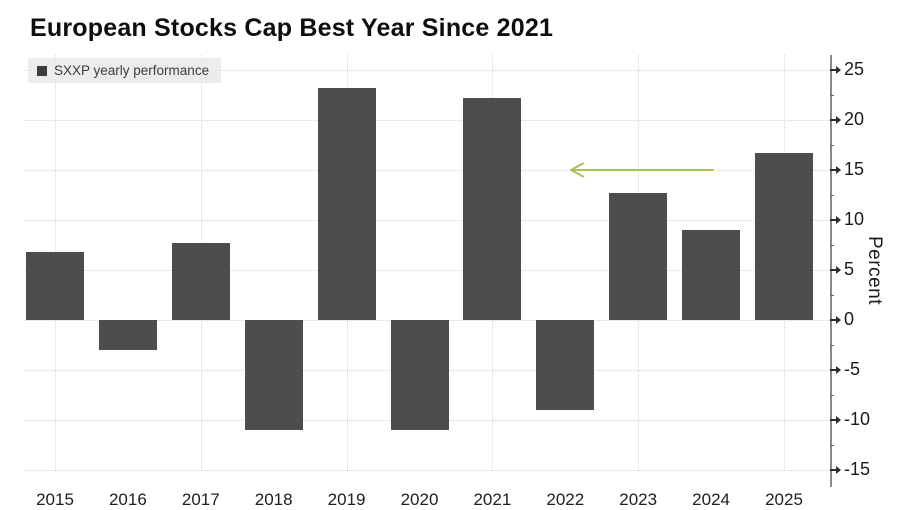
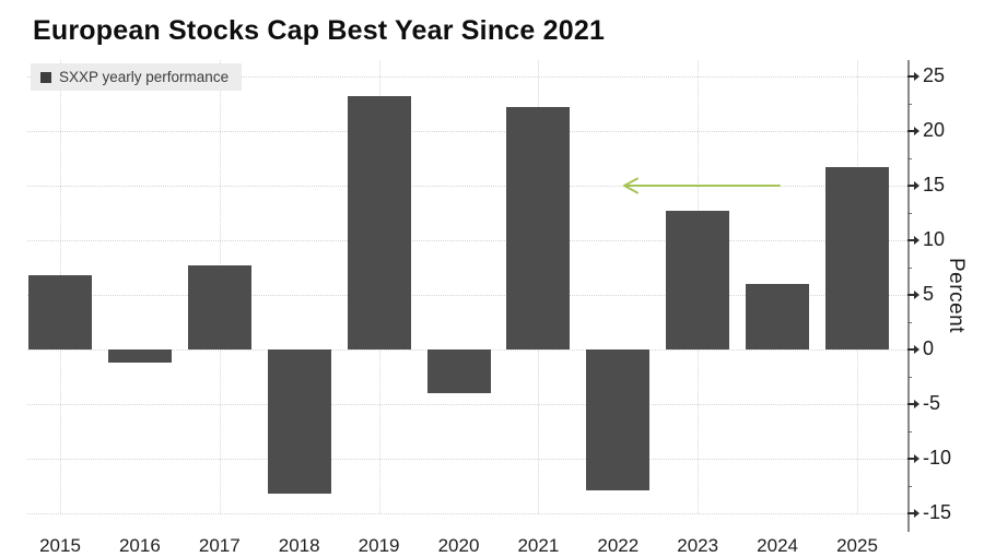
2016: -3 -> -1
2018: -11 -> -13
2020: -11 -> -4
2022: -9 -> -13
2024: 9 -> 6
